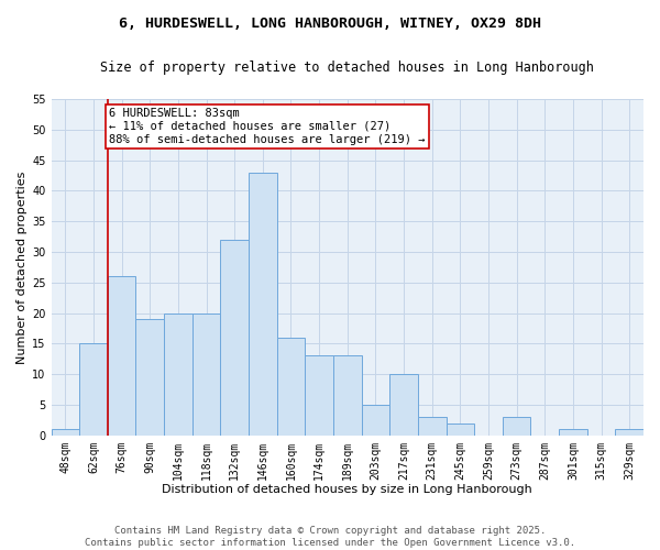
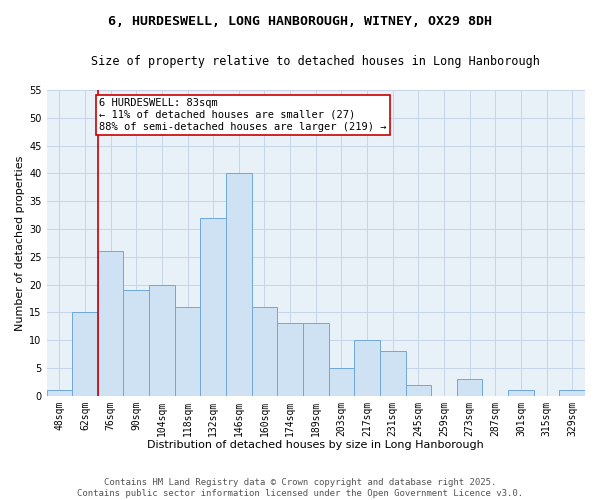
118sqm: 20 -> 16
146sqm: 43 -> 40
231sqm: 3 -> 8
